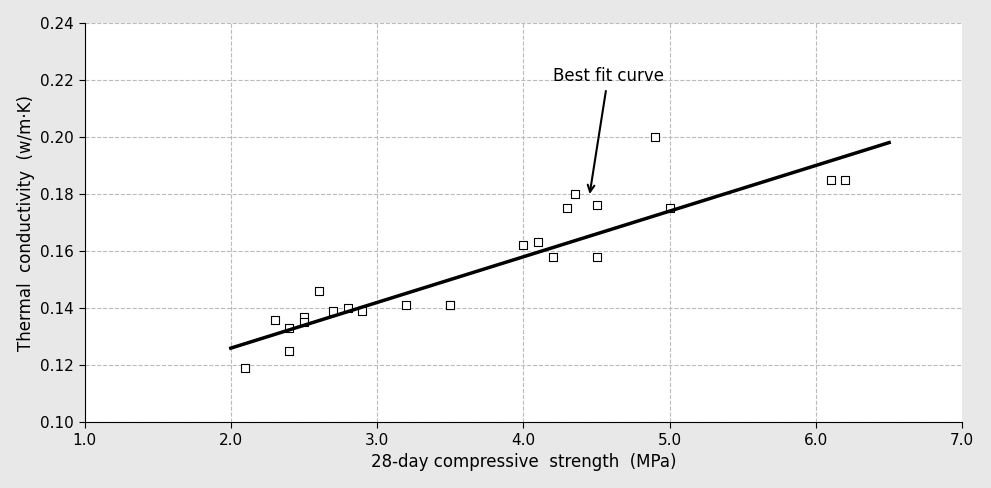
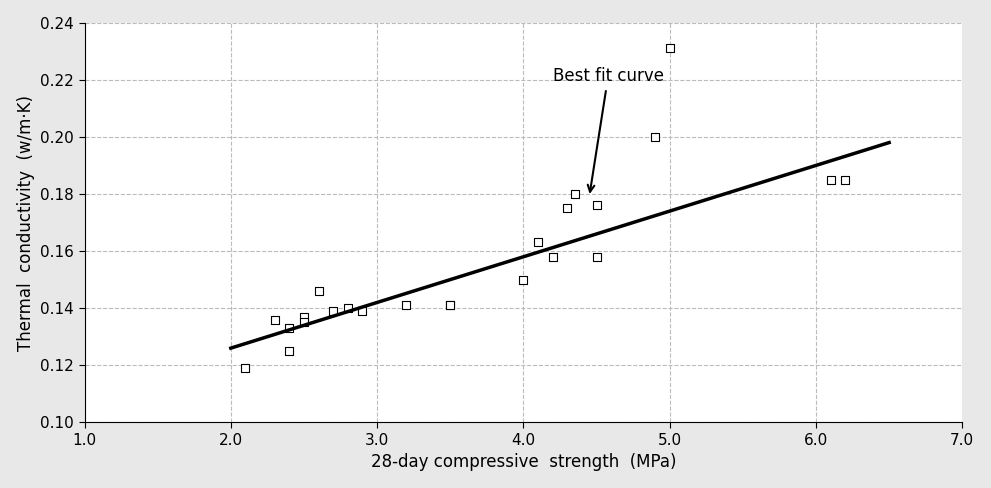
4.0: 0.162 -> 0.150
5.0: 0.175 -> 0.231
